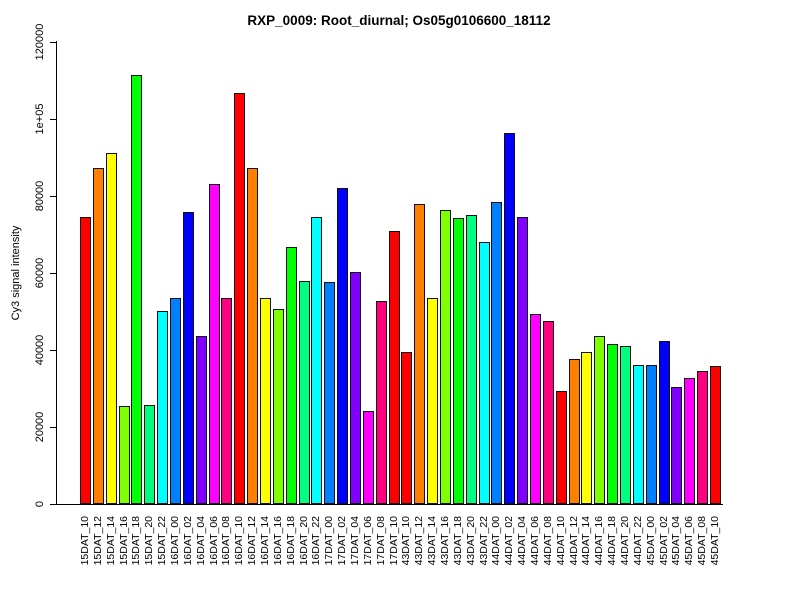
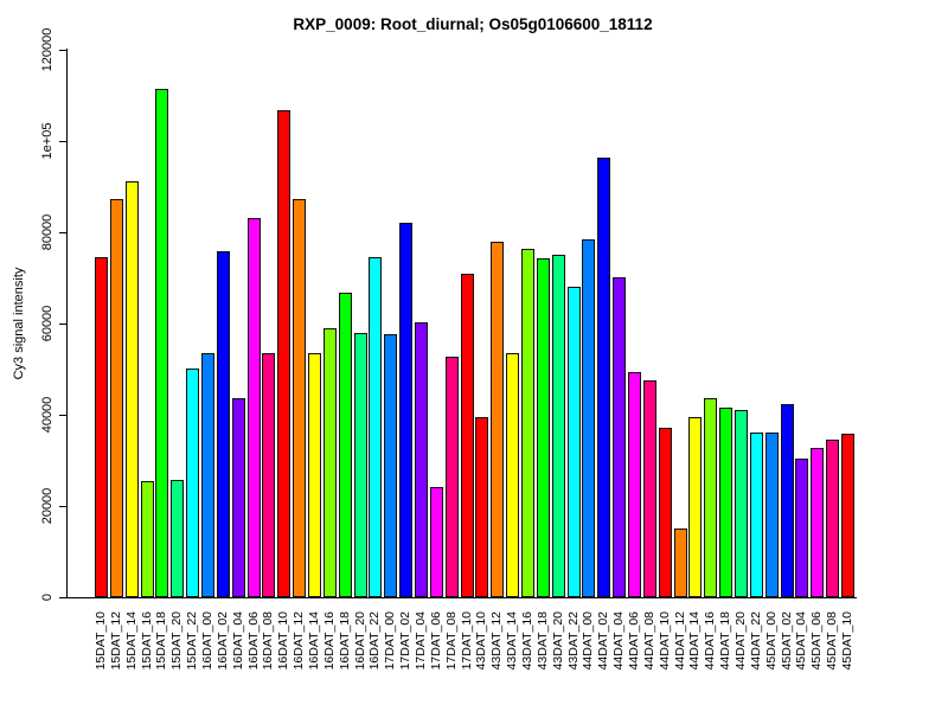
16DAT_16: 51000 -> 59000
44DAT_04: 75000 -> 70000
44DAT_10: 29000 -> 37000
44DAT_12: 38000 -> 15000
